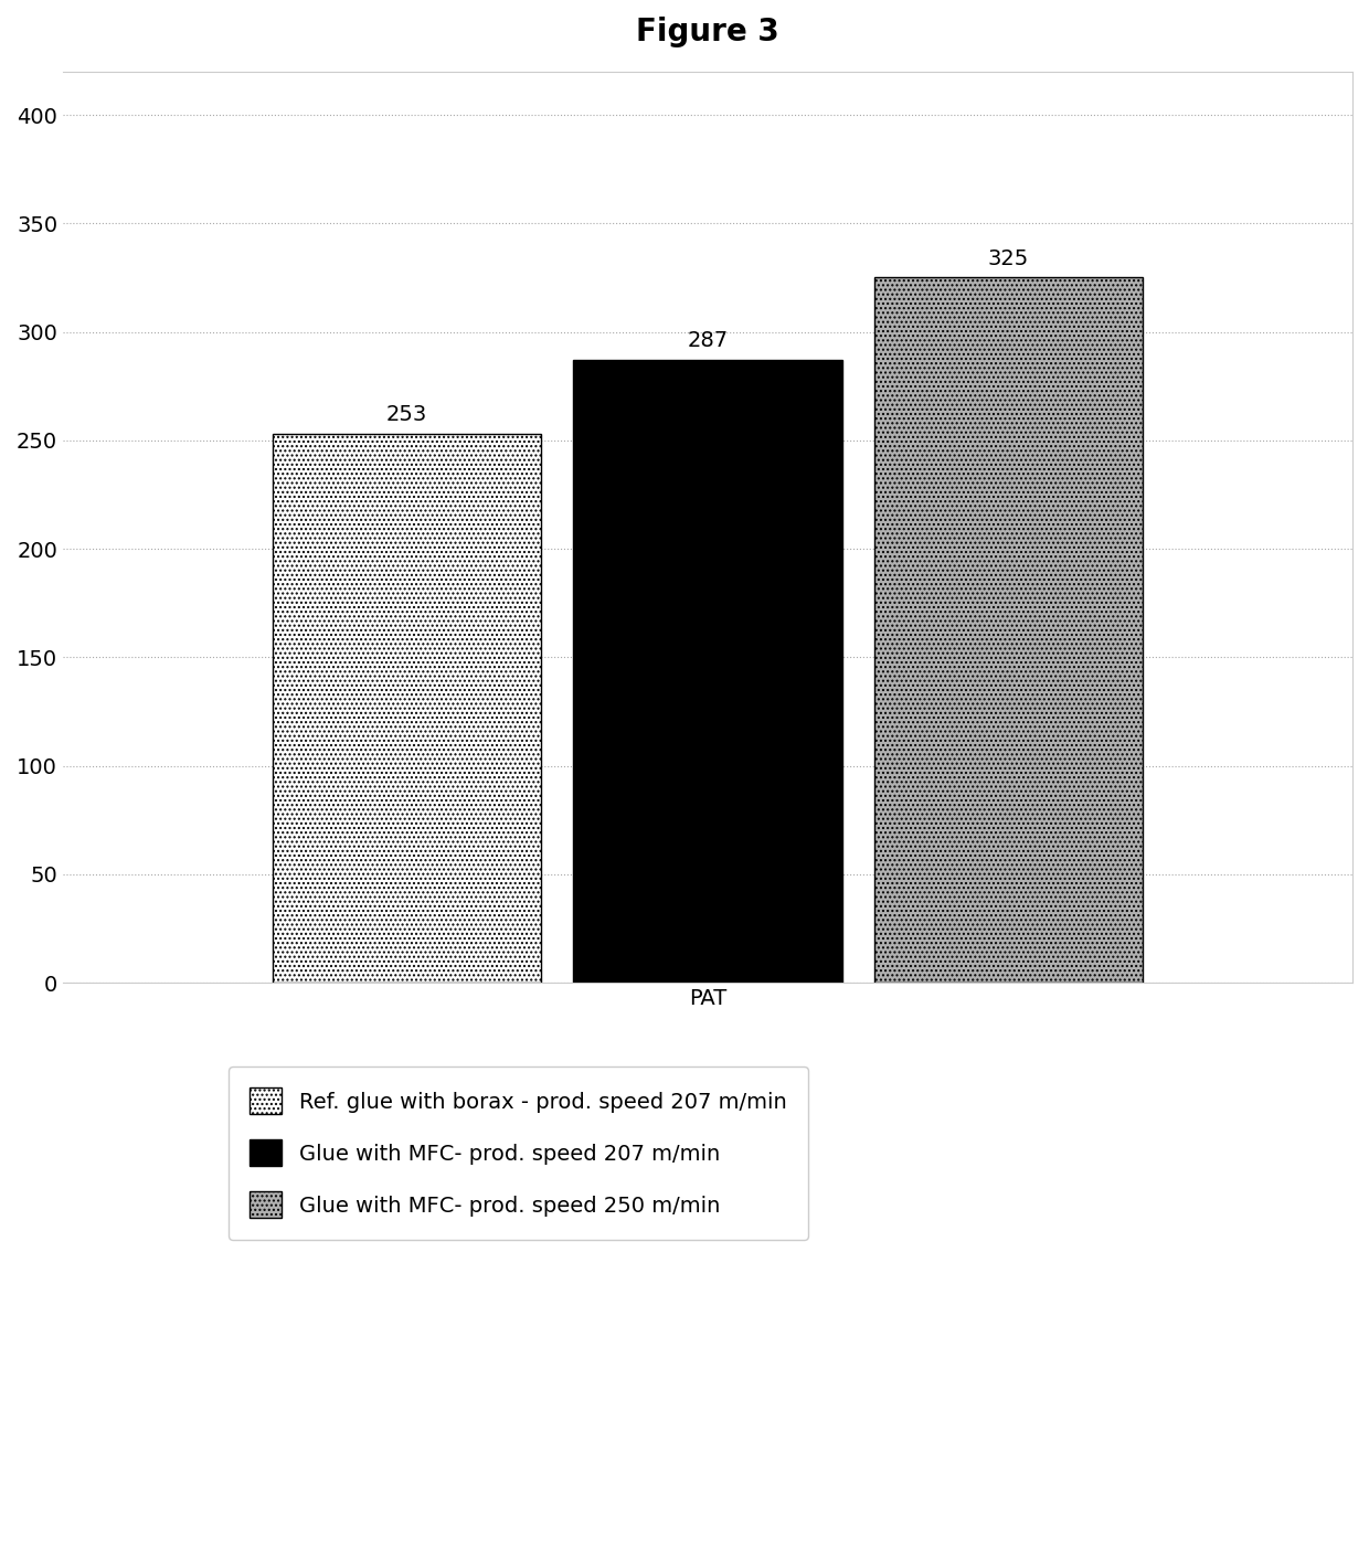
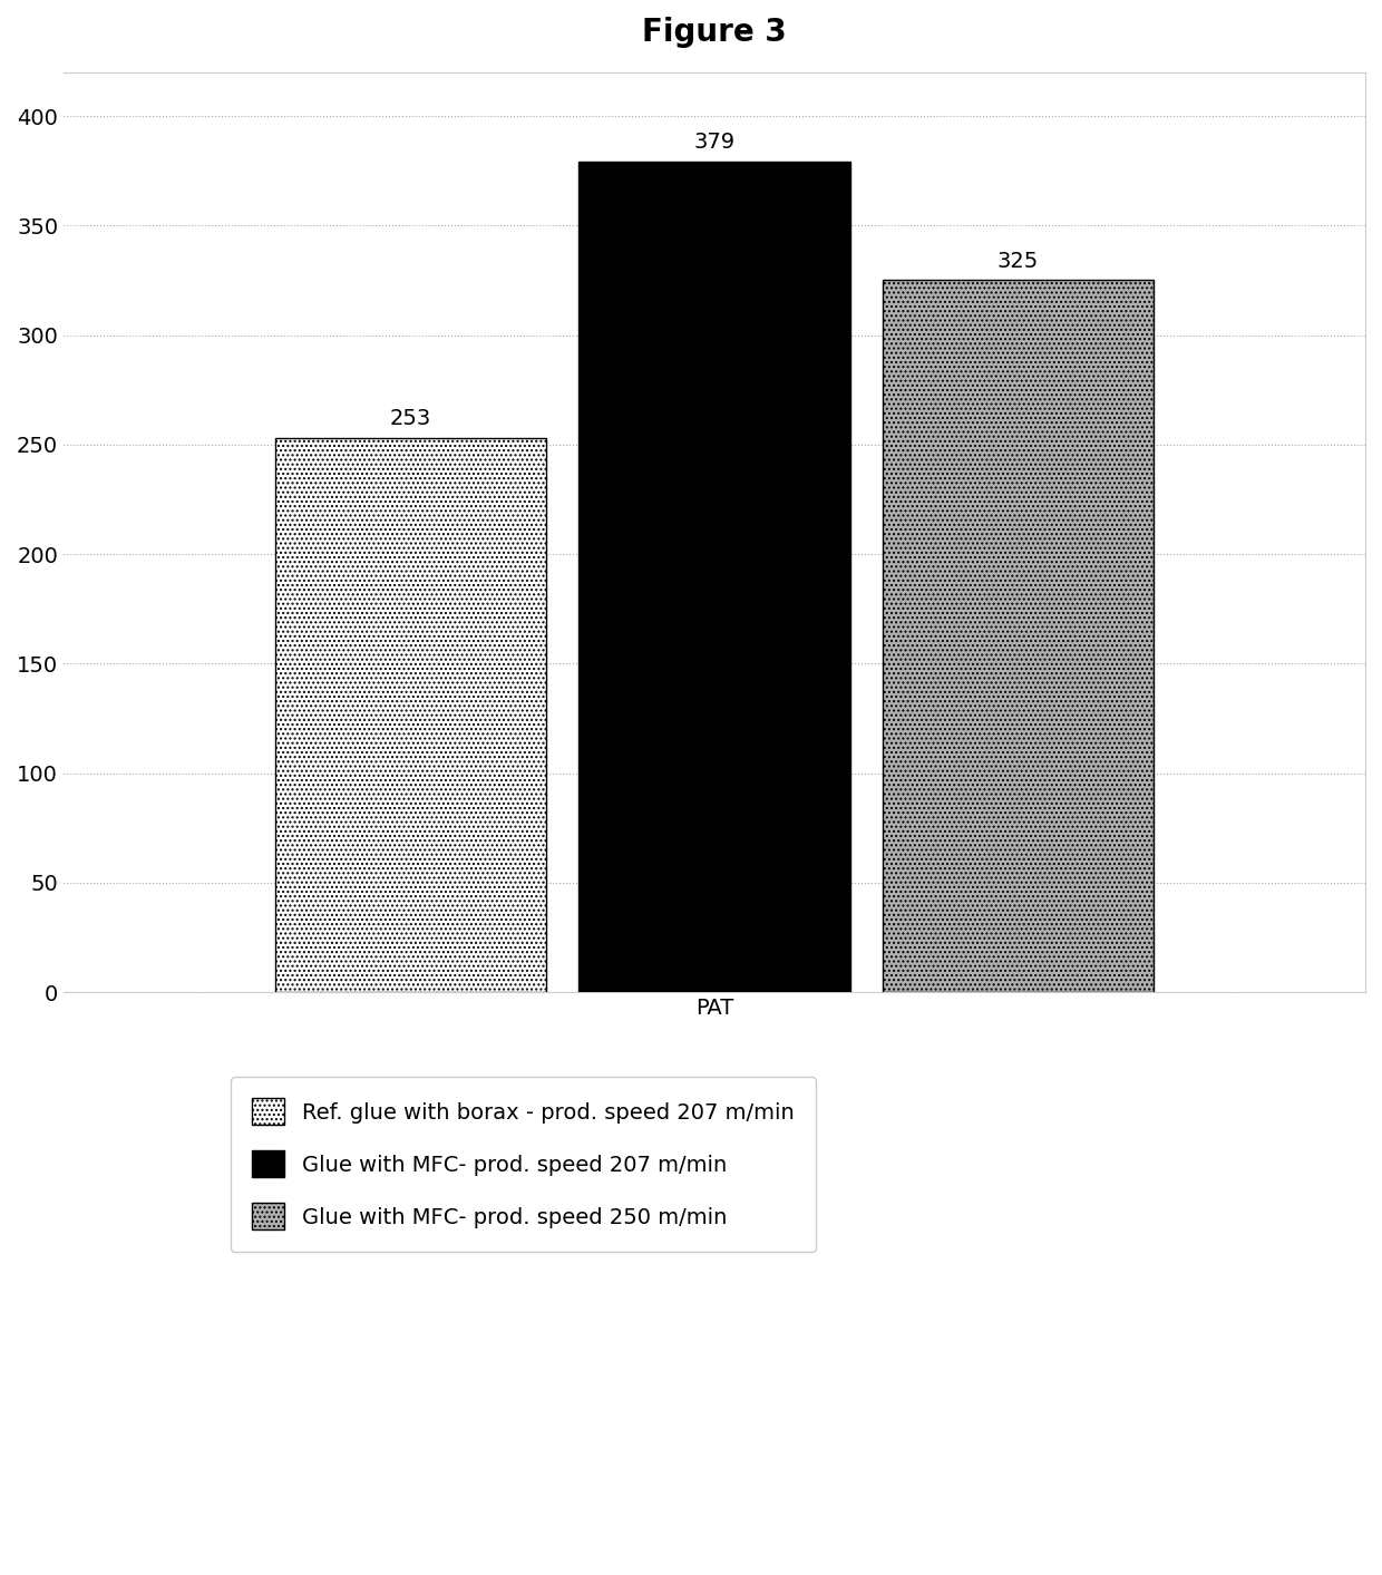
PAT: 287 -> 379
